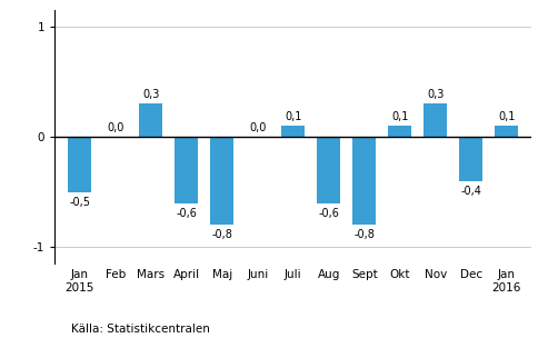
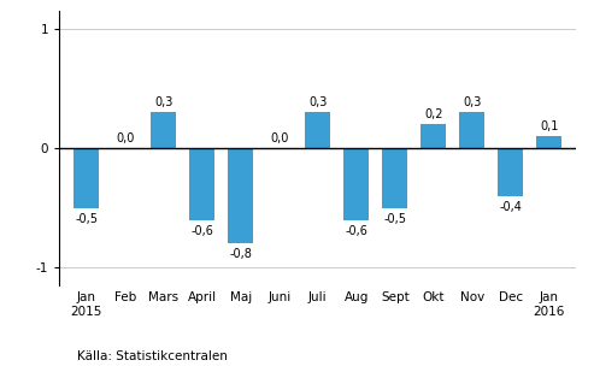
Juli: 0,1 -> 0,3
Sept: -0,8 -> -0,5
Okt: 0,1 -> 0,2
